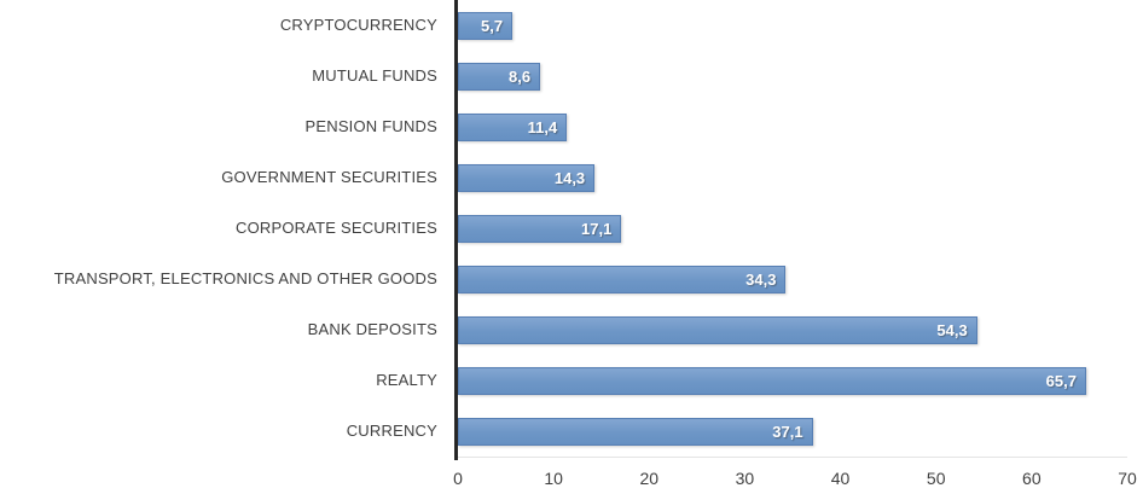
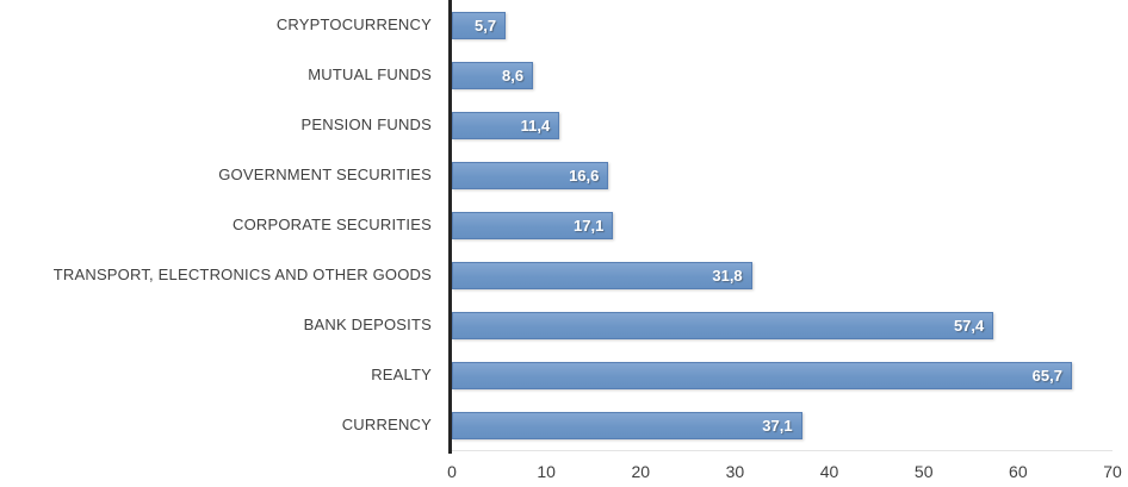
GOVERNMENT SECURITIES: 14,3 -> 16,6
TRANSPORT, ELECTRONICS AND OTHER GOODS: 34,3 -> 31,8
BANK DEPOSITS: 54,3 -> 57,4
